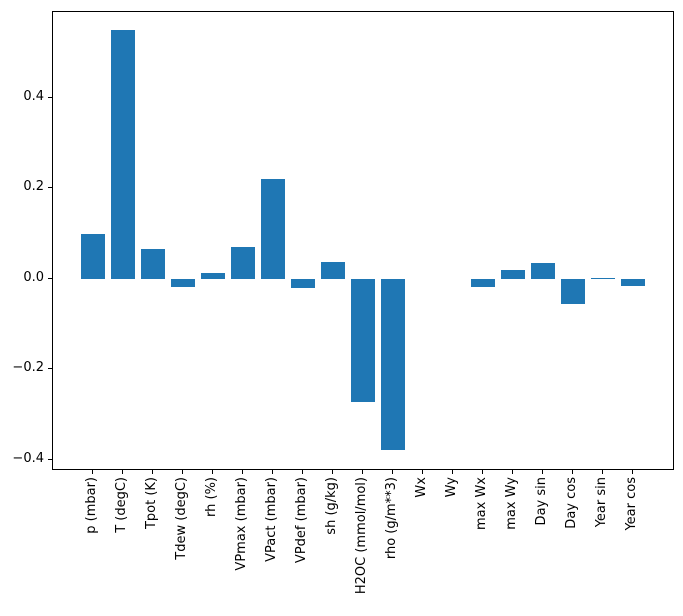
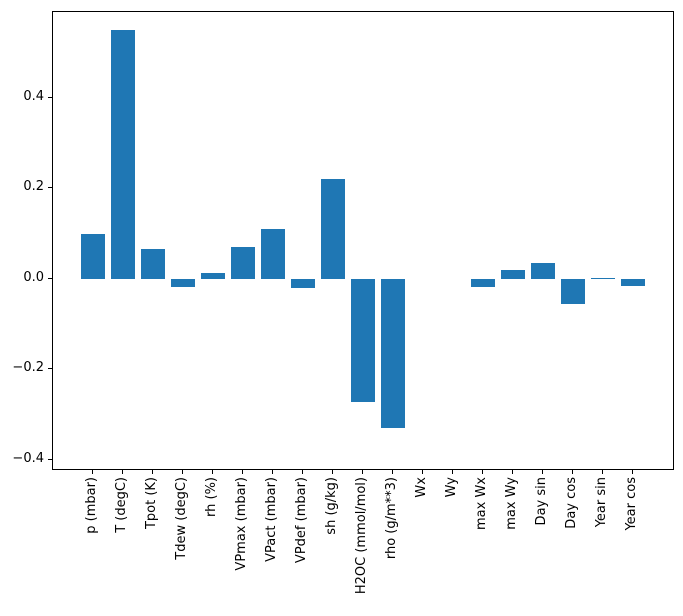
VPact (mbar): 0.22 -> 0.11
sh (g/kg): 0.04 -> 0.22
rho (g/m**3): -0.38 -> -0.33
